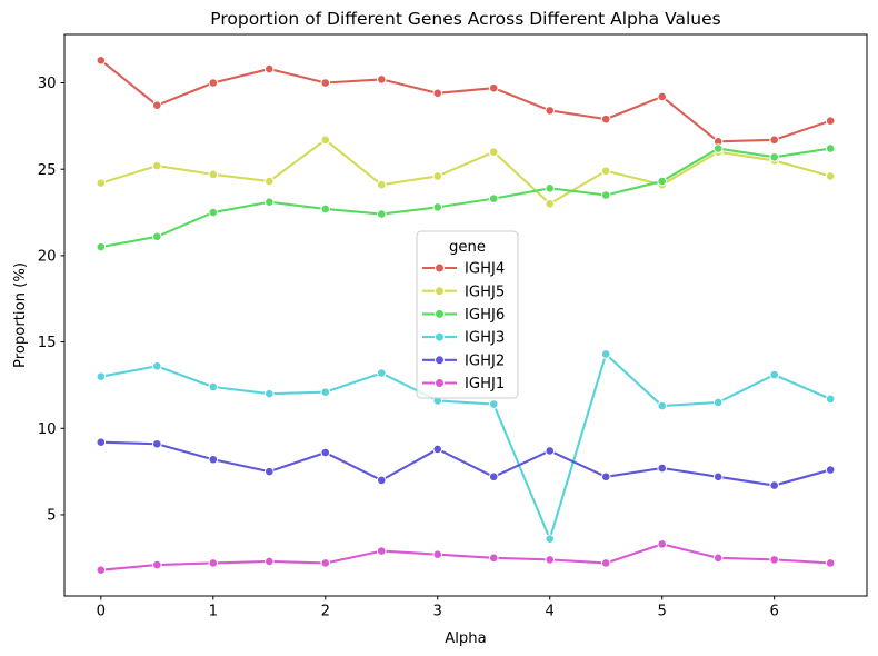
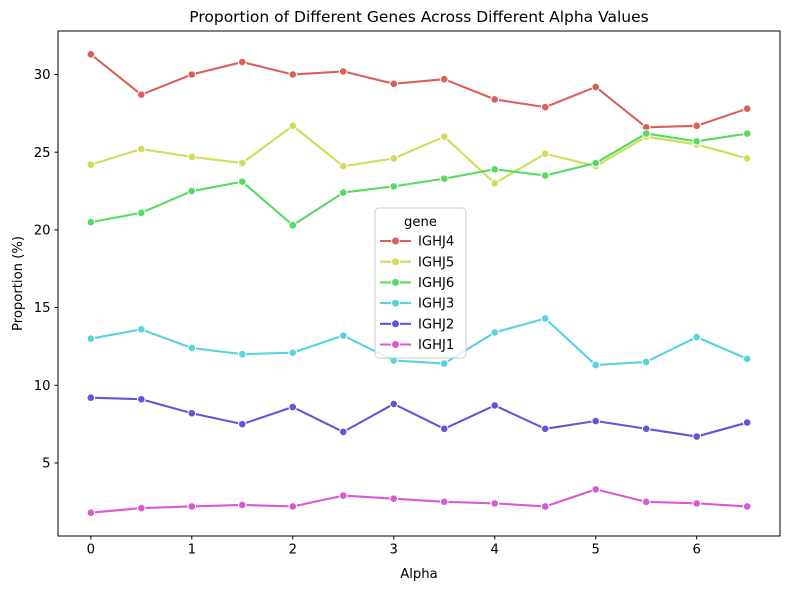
IGHJ6/2: 22.7 -> 20.3
IGHJ3/4: 3.6 -> 13.4
